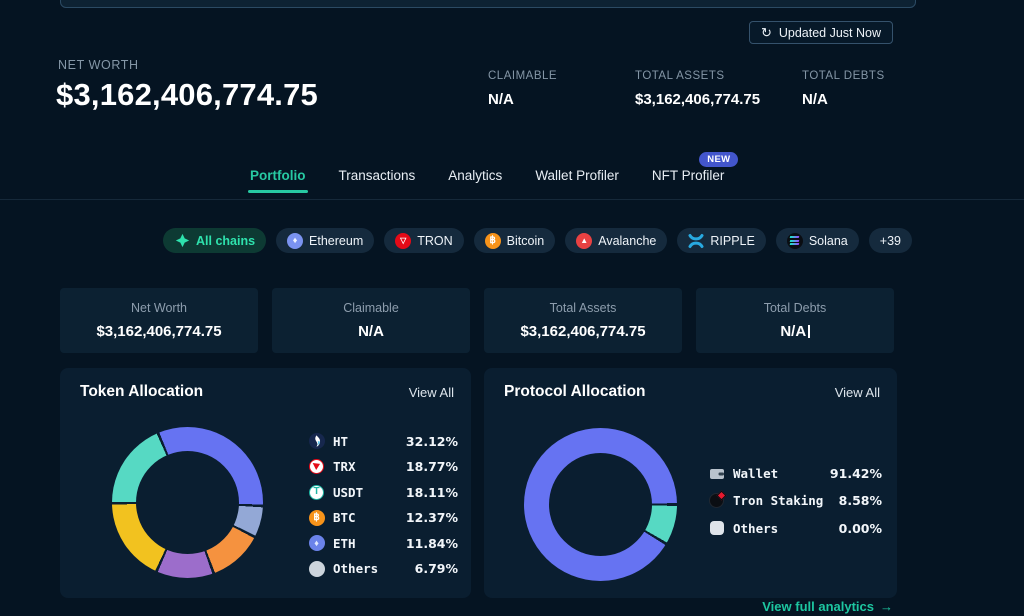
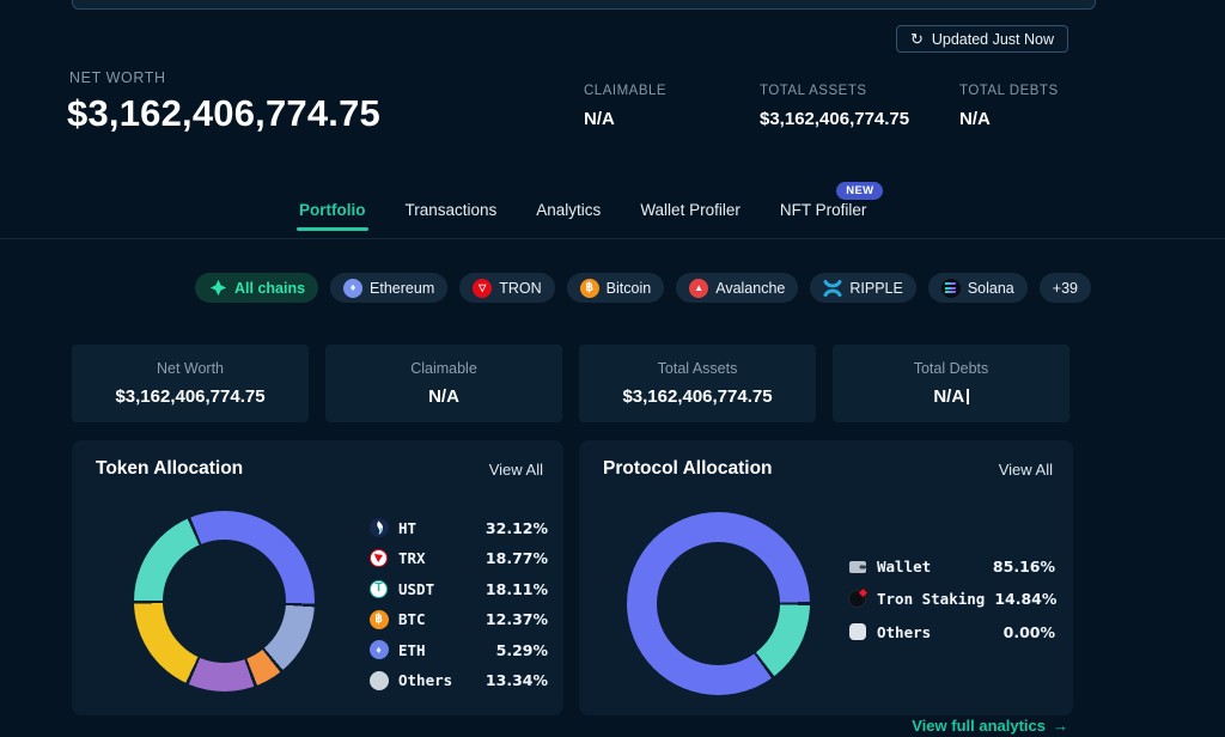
Token Allocation/ETH: 11.84% -> 5.29%
Token Allocation/Others: 6.79% -> 13.34%
Protocol Allocation/Wallet: 91.42% -> 85.16%
Protocol Allocation/Tron Staking: 8.58% -> 14.84%
